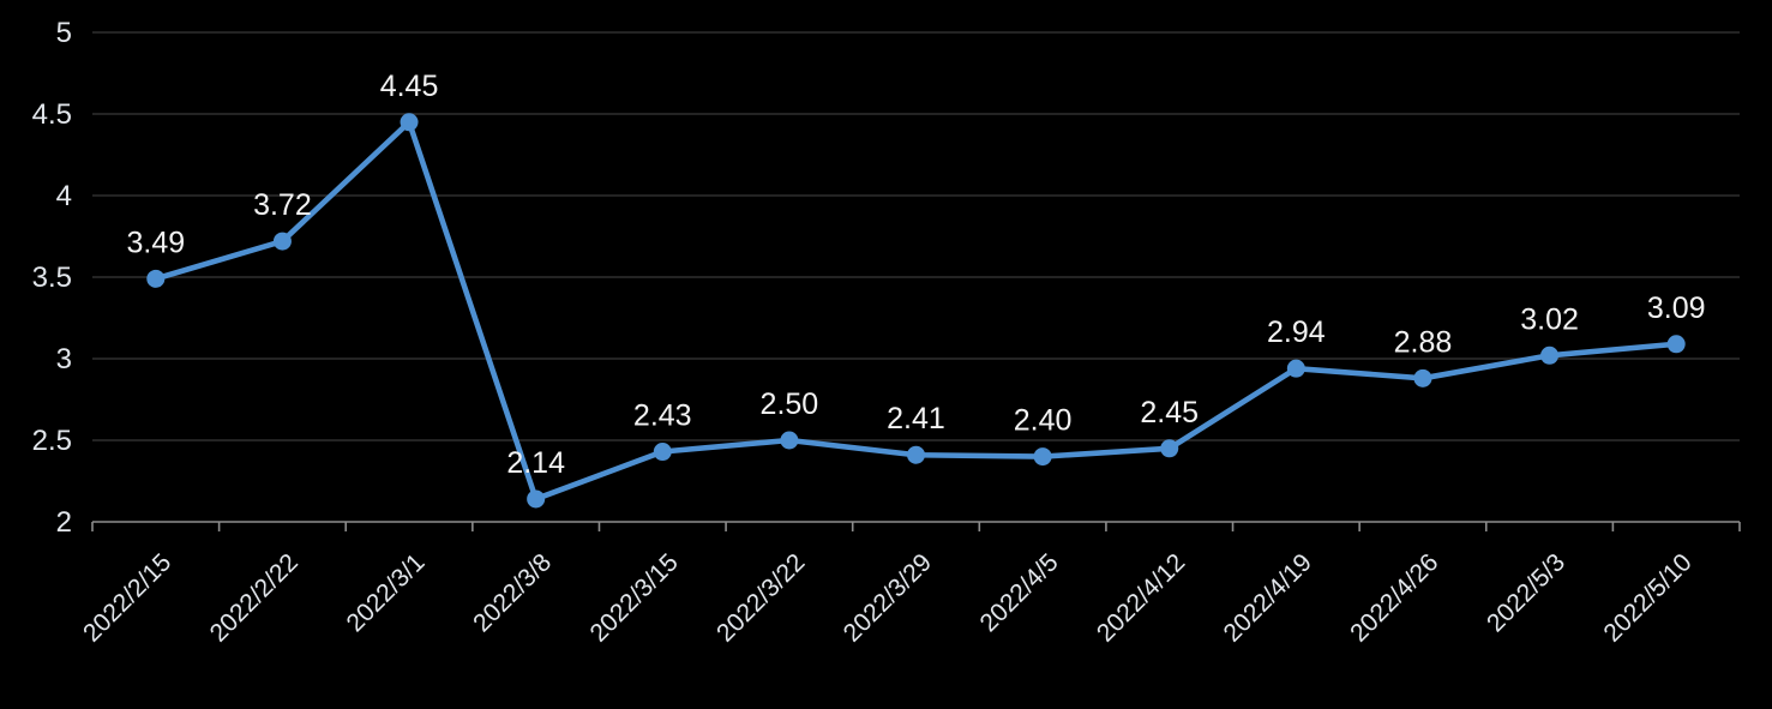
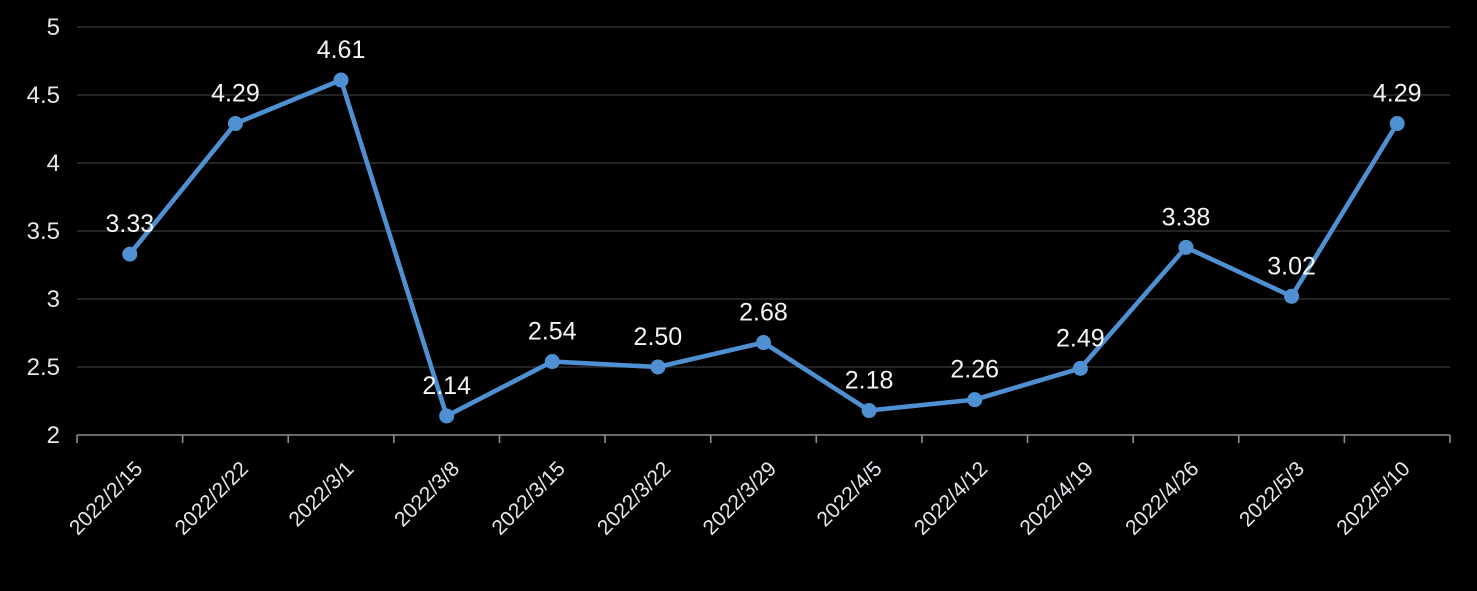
2022/2/15: 3.49 -> 3.33
2022/2/22: 3.72 -> 4.29
2022/3/1: 4.45 -> 4.61
2022/3/15: 2.43 -> 2.54
2022/3/29: 2.41 -> 2.68
2022/4/5: 2.40 -> 2.18
2022/4/12: 2.45 -> 2.26
2022/4/19: 2.94 -> 2.49
2022/4/26: 2.88 -> 3.38
2022/5/10: 3.09 -> 4.29
